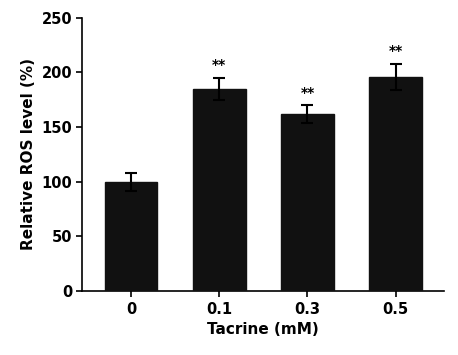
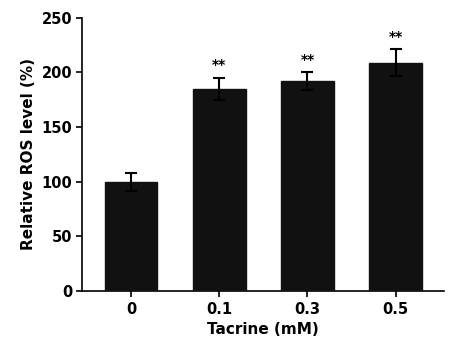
0.3: 162 -> 192
0.5: 196 -> 209
